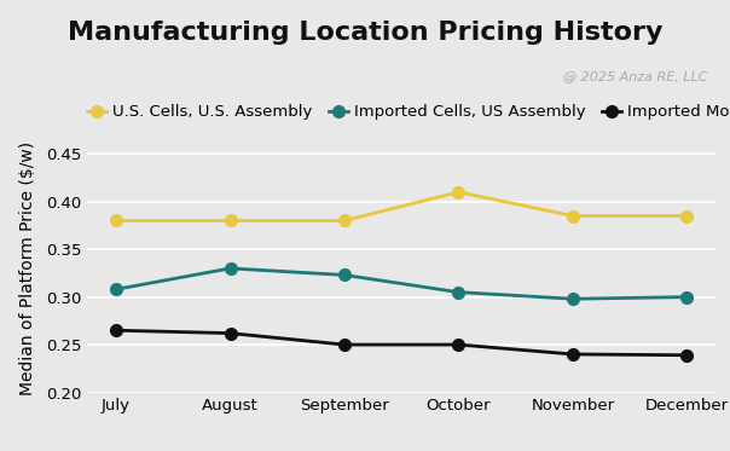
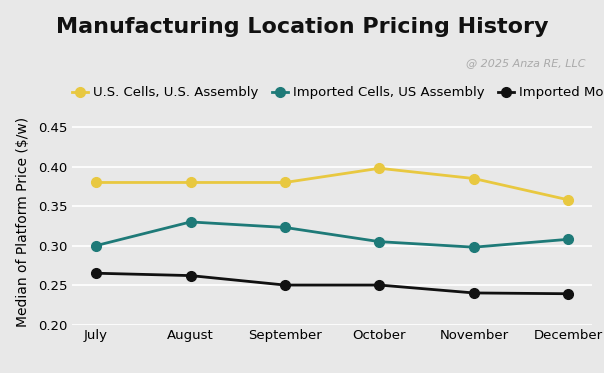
Imported Cells, US Assembly/July: 0.308 -> 0.300
U.S. Cells, U.S. Assembly/October: 0.410 -> 0.398
U.S. Cells, U.S. Assembly/December: 0.385 -> 0.358
Imported Cells, US Assembly/December: 0.300 -> 0.308
